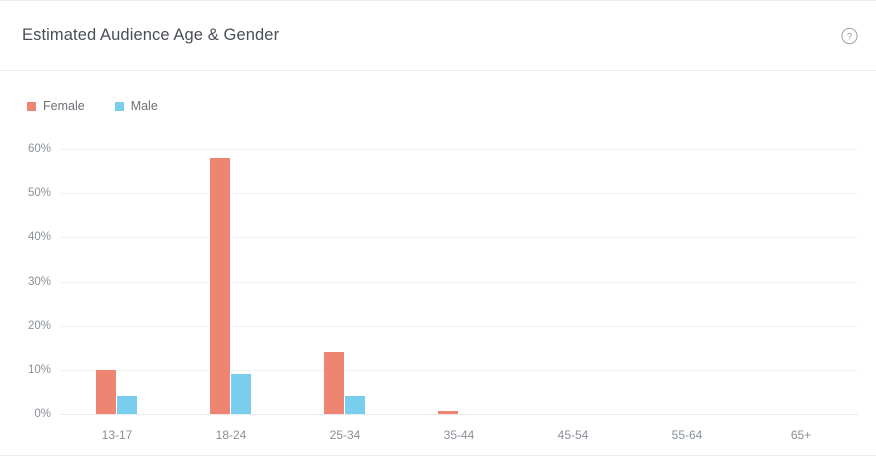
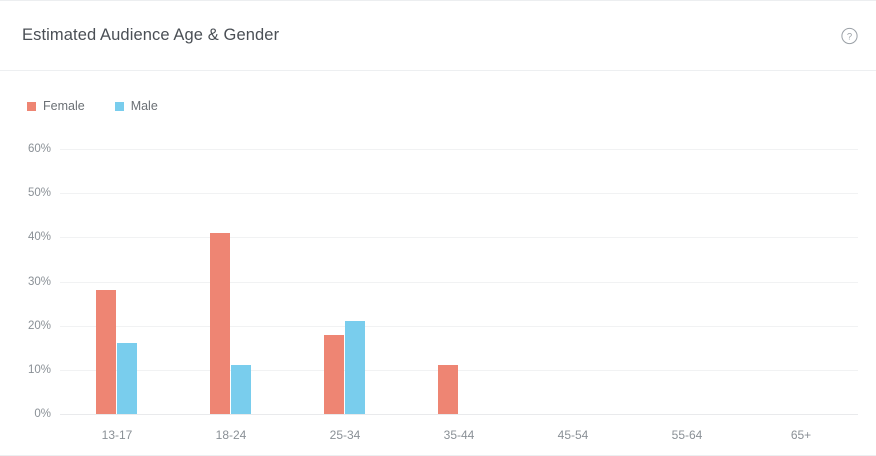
Female/13-17: 10% -> 28%
Male/13-17: 4% -> 16%
Female/18-24: 58% -> 41%
Male/18-24: 9% -> 11%
Female/25-34: 14% -> 18%
Male/25-34: 4% -> 21%
Female/35-44: 1% -> 11%
